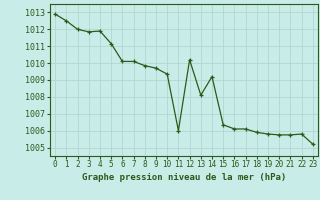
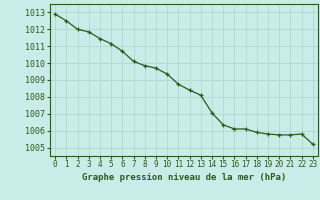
4: 1011.9 -> 1011.5
6: 1010.1 -> 1010.7
11: 1006.0 -> 1008.8
12: 1010.2 -> 1008.4
14: 1009.2 -> 1007.0
